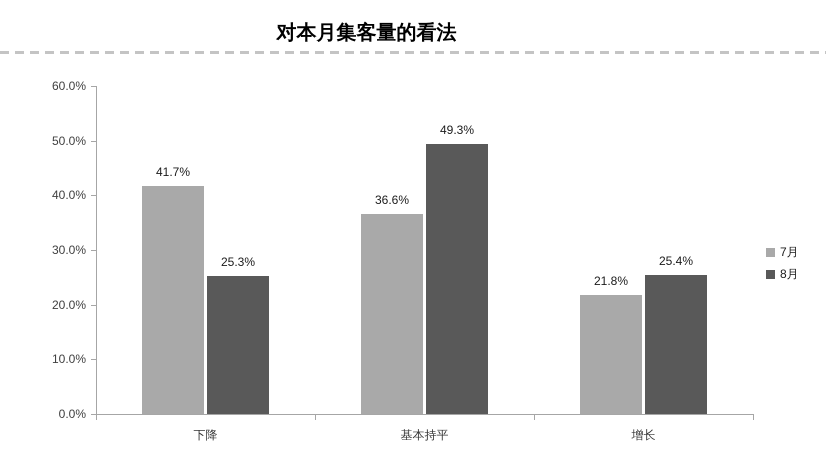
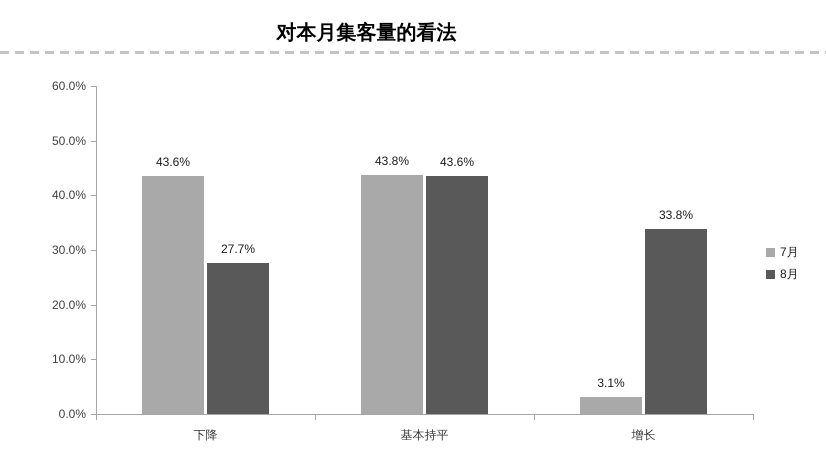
7月/下降: 41.7% -> 43.6%
8月/下降: 25.3% -> 27.7%
7月/基本持平: 36.6% -> 43.8%
8月/基本持平: 49.3% -> 43.6%
7月/增长: 21.8% -> 3.1%
8月/增长: 25.4% -> 33.8%
